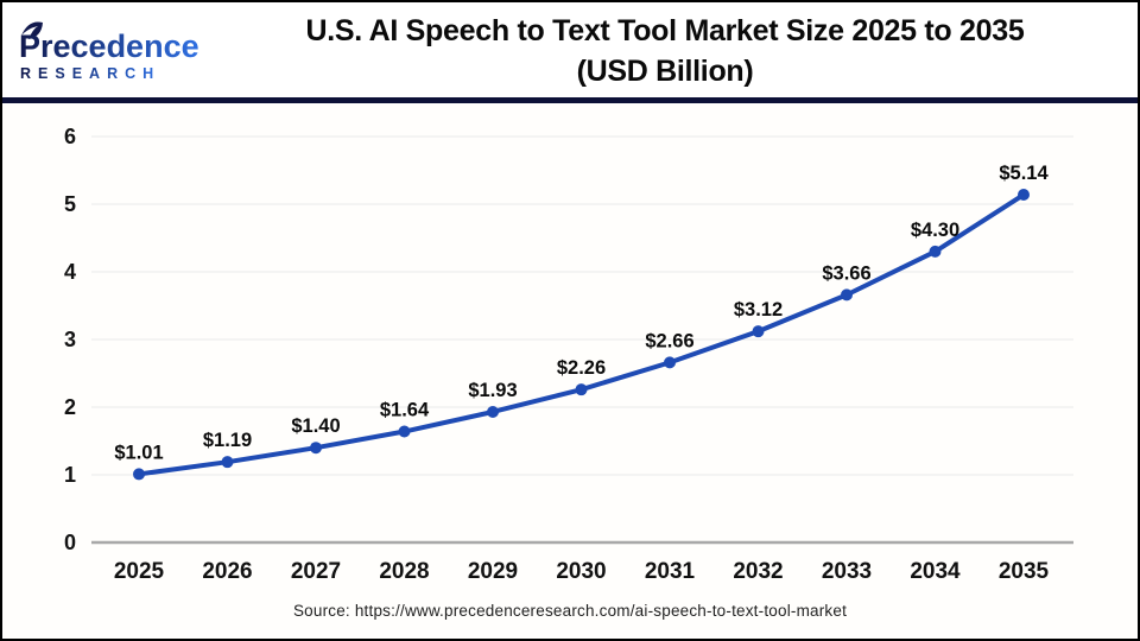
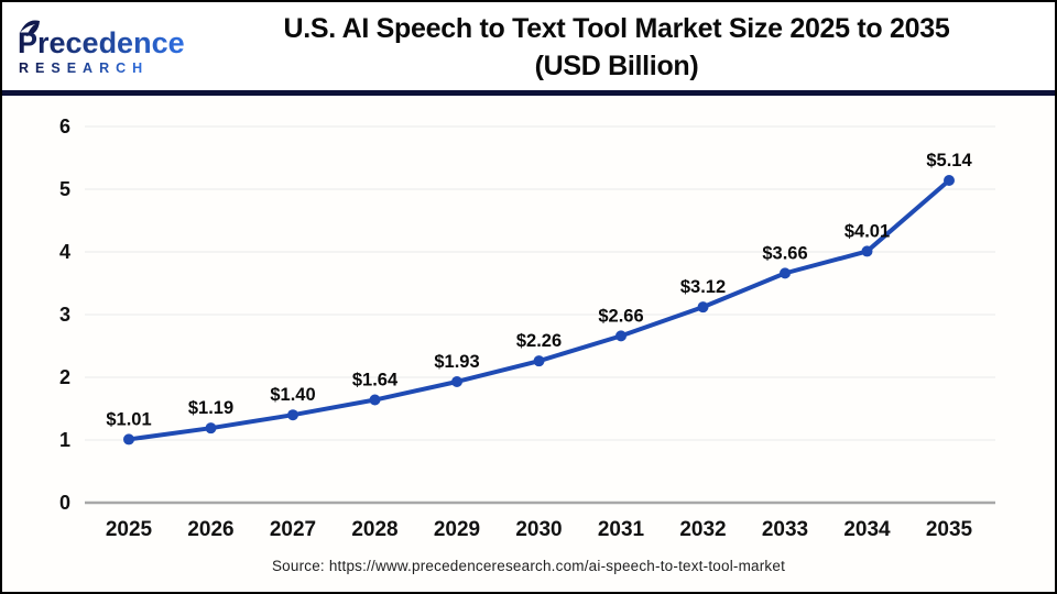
2034: $4.30 -> $4.01
